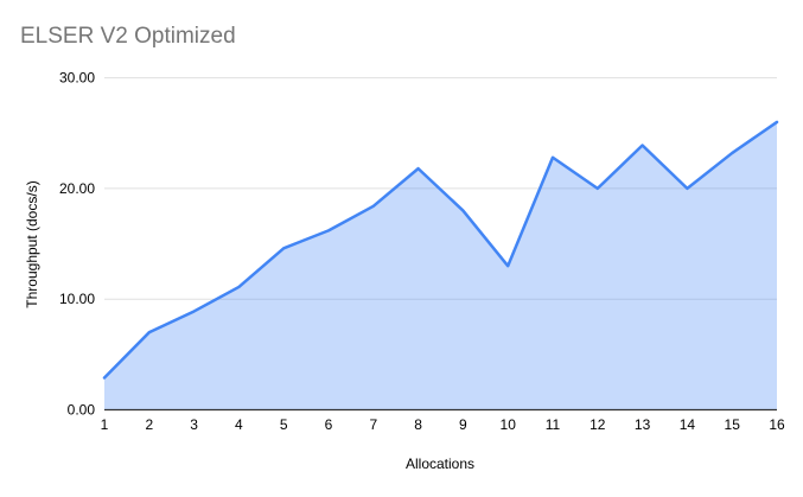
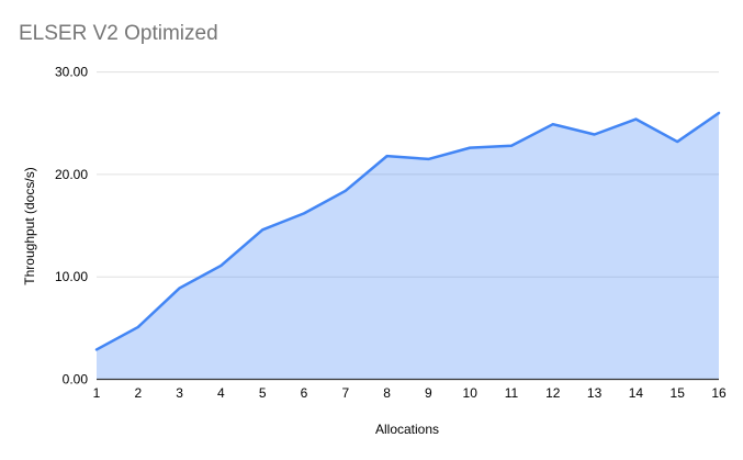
2: 7 -> 5
9: 18 -> 22
10: 13 -> 23
12: 20 -> 25
14: 20 -> 25
